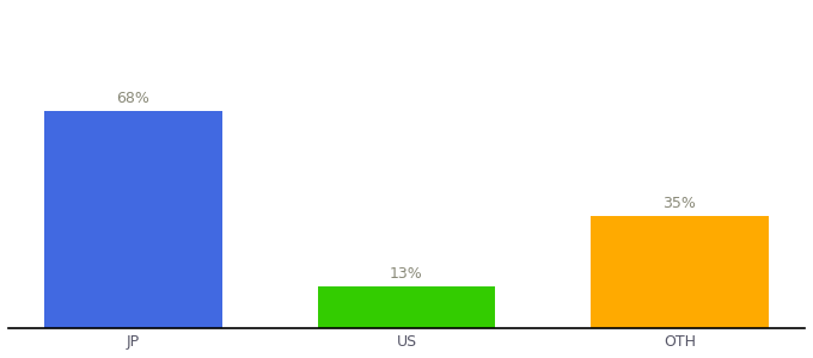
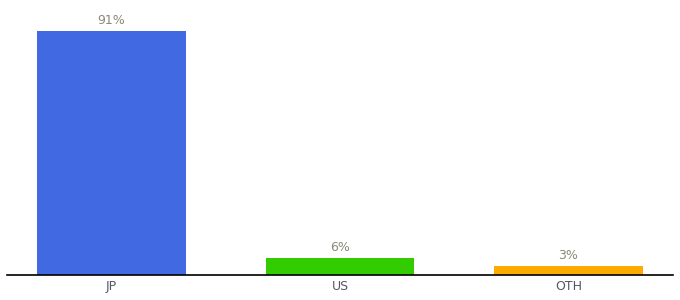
JP: 68% -> 91%
US: 13% -> 6%
OTH: 35% -> 3%
